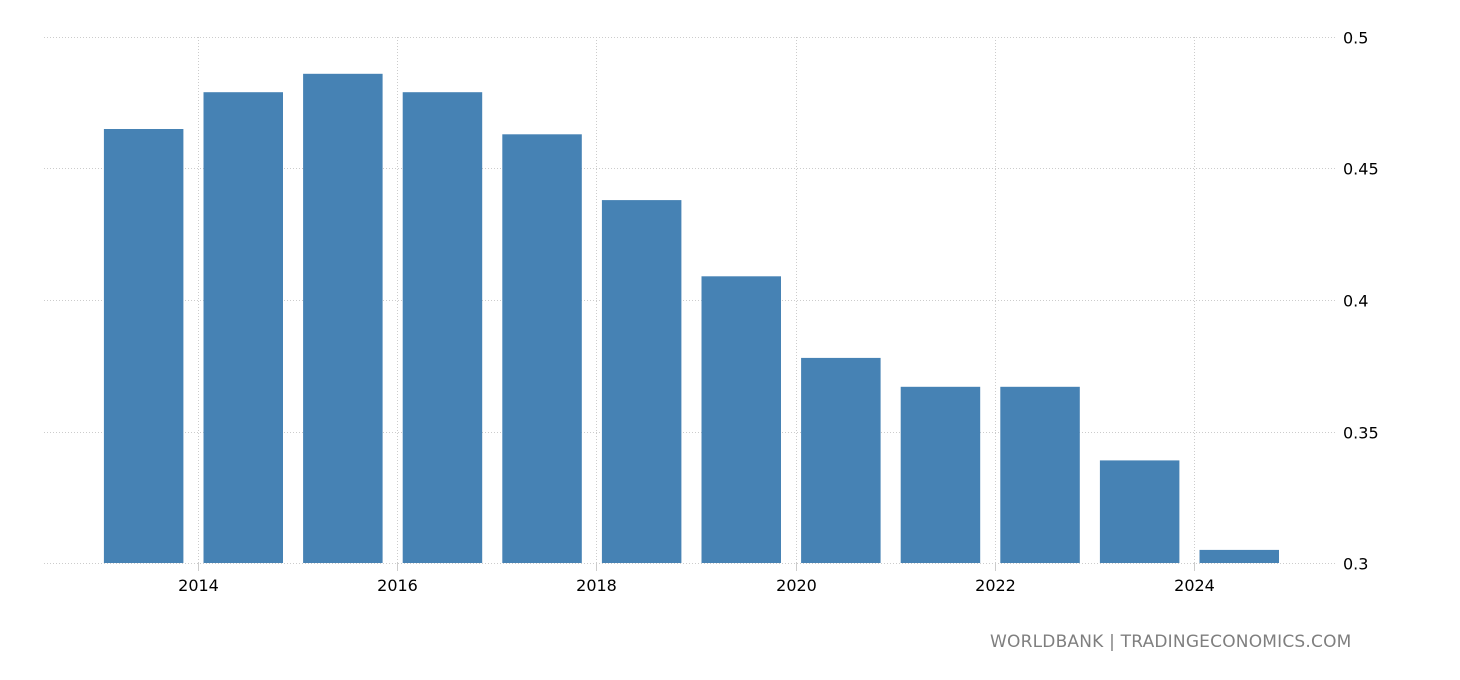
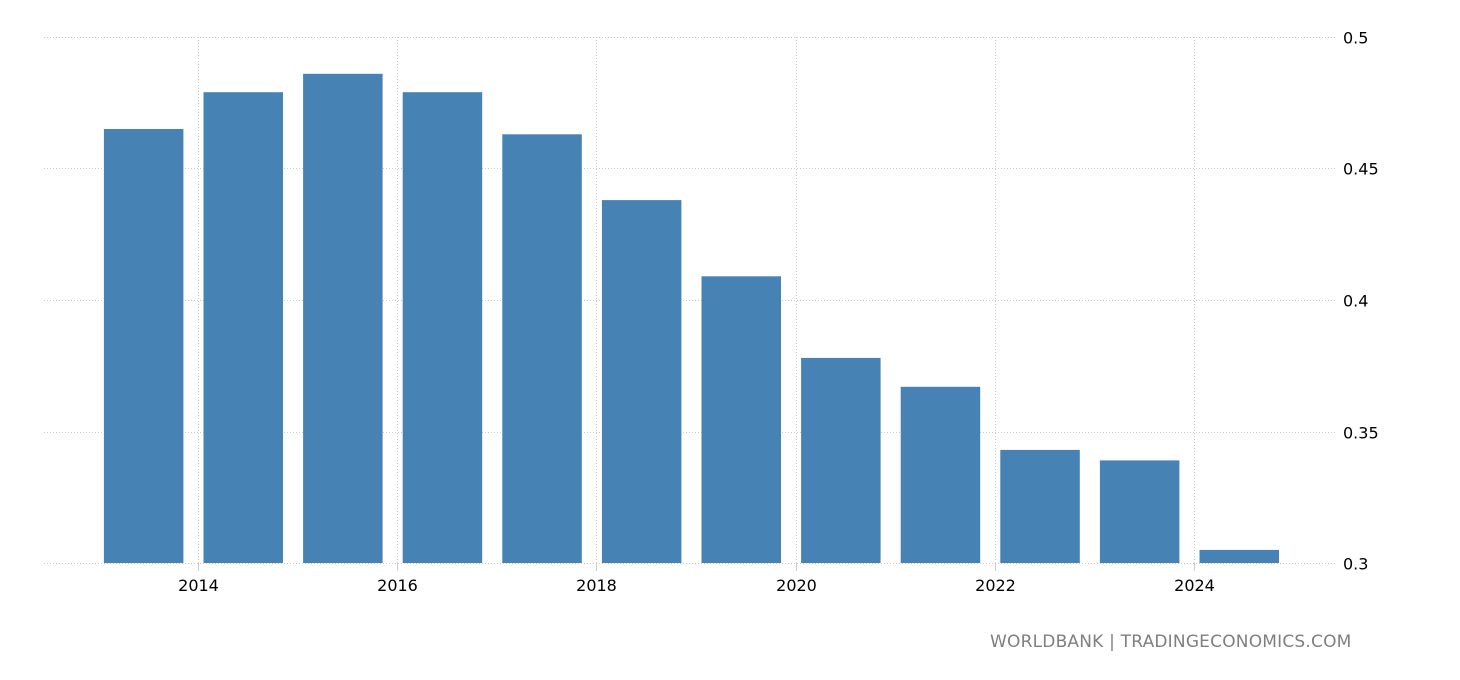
2022: 0.367 -> 0.343
